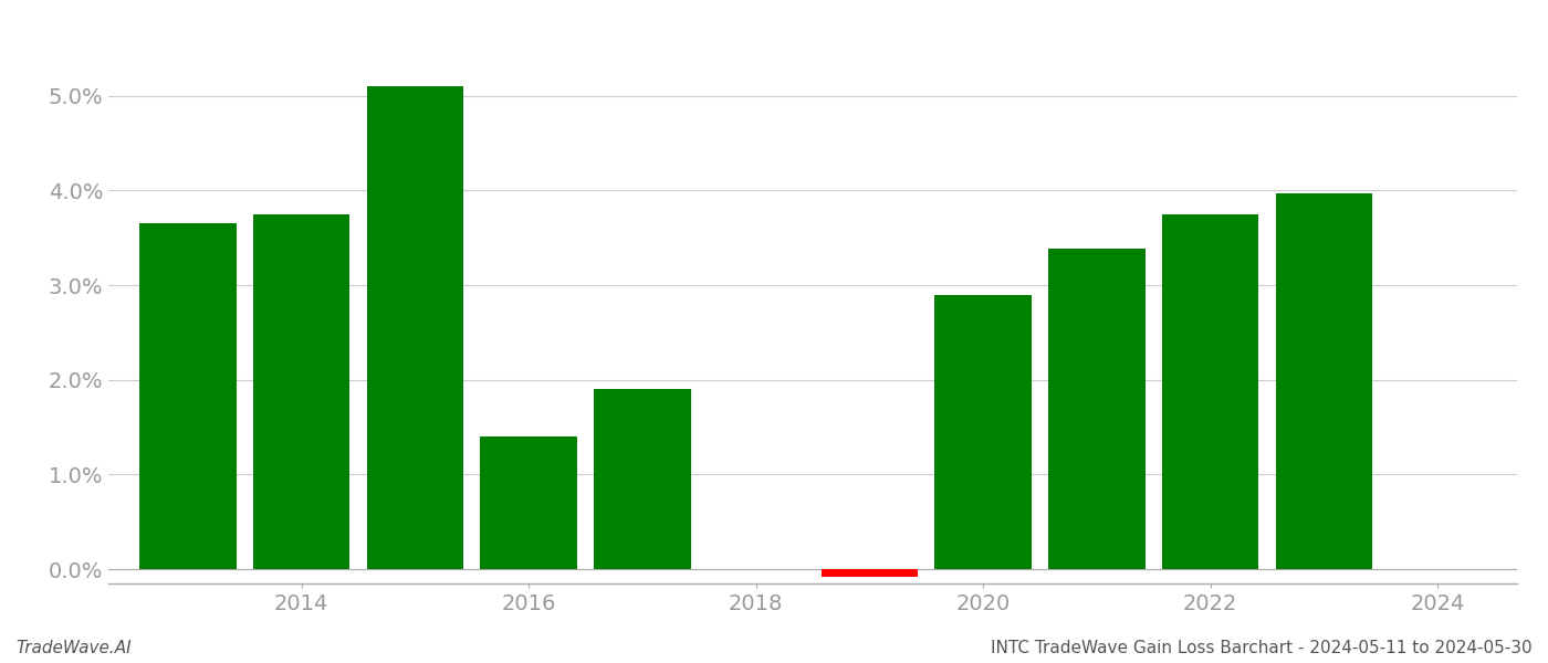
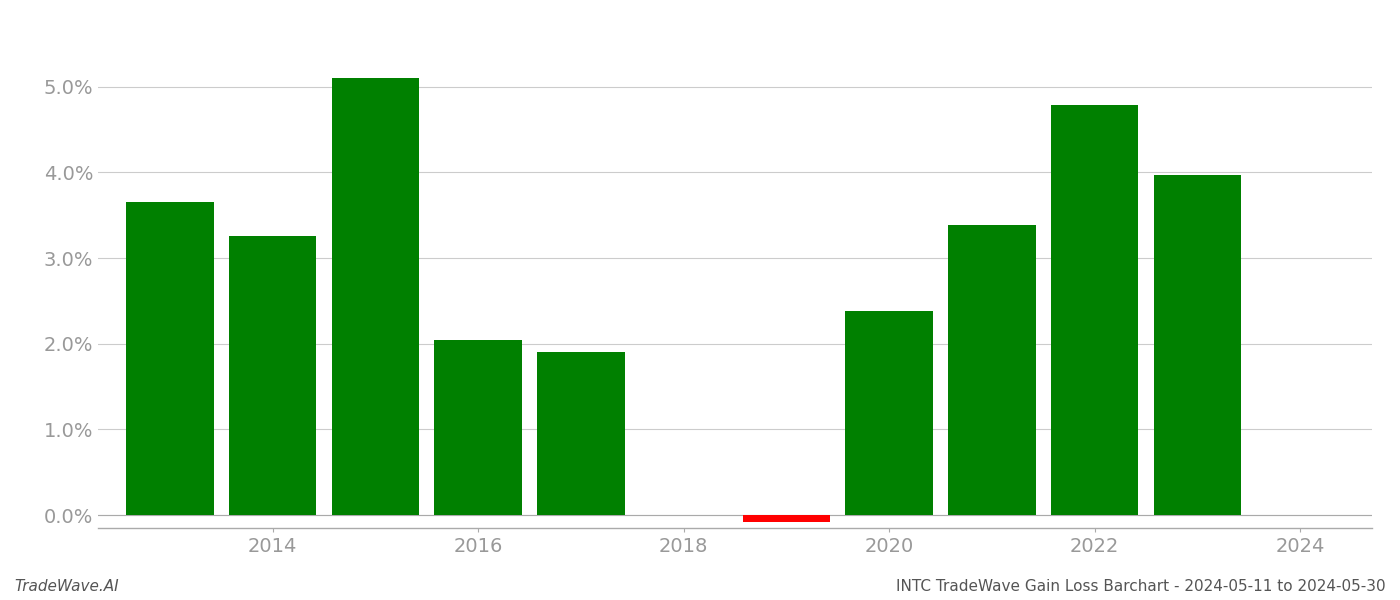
2014: 3.75% -> 3.26%
2016: 1.40% -> 2.04%
2020: 2.90% -> 2.38%
2022: 3.75% -> 4.78%
